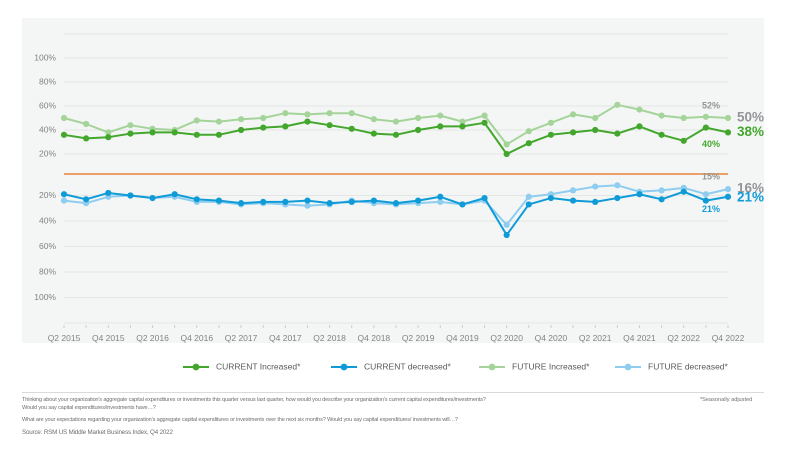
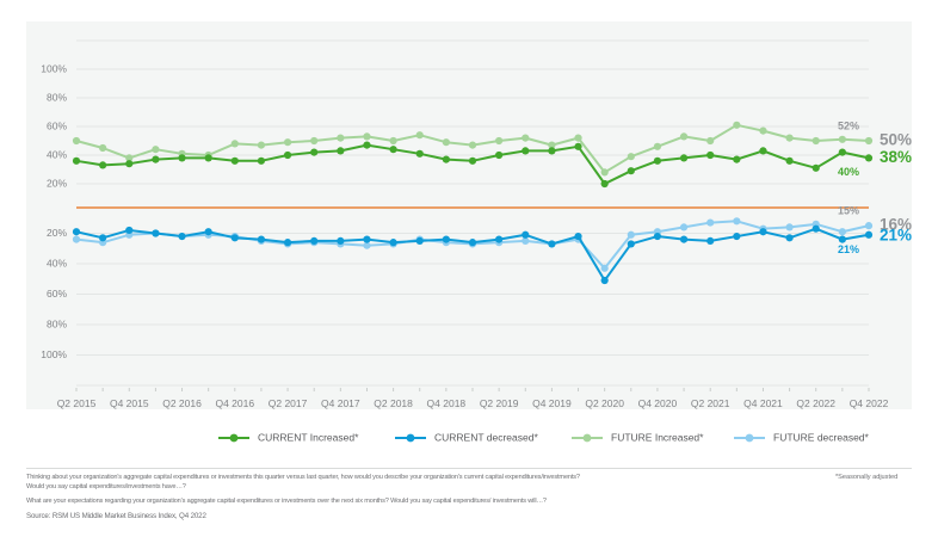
FUTURE decreased*/Q4 2016: 25% -> 22%
FUTURE Increased*/Q4 2017: 54% -> 52%
FUTURE Increased*/Q2 2018: 54% -> 50%
